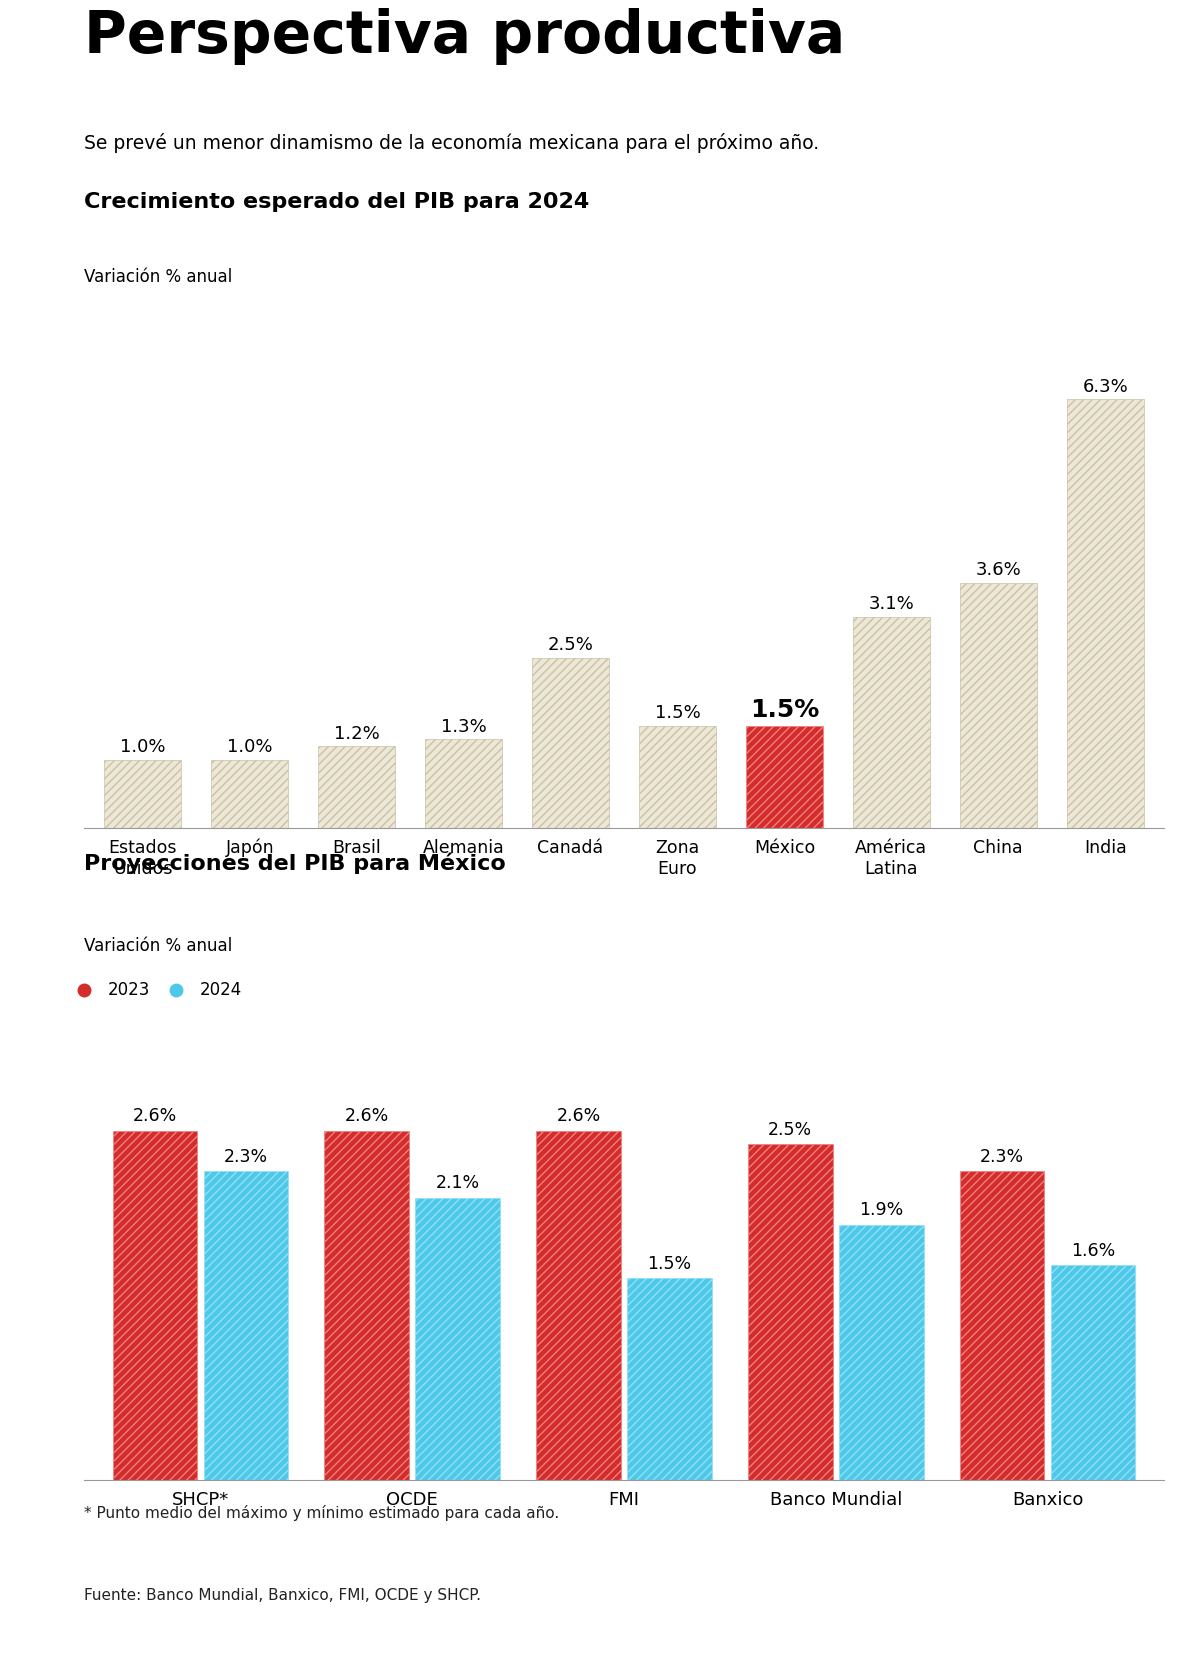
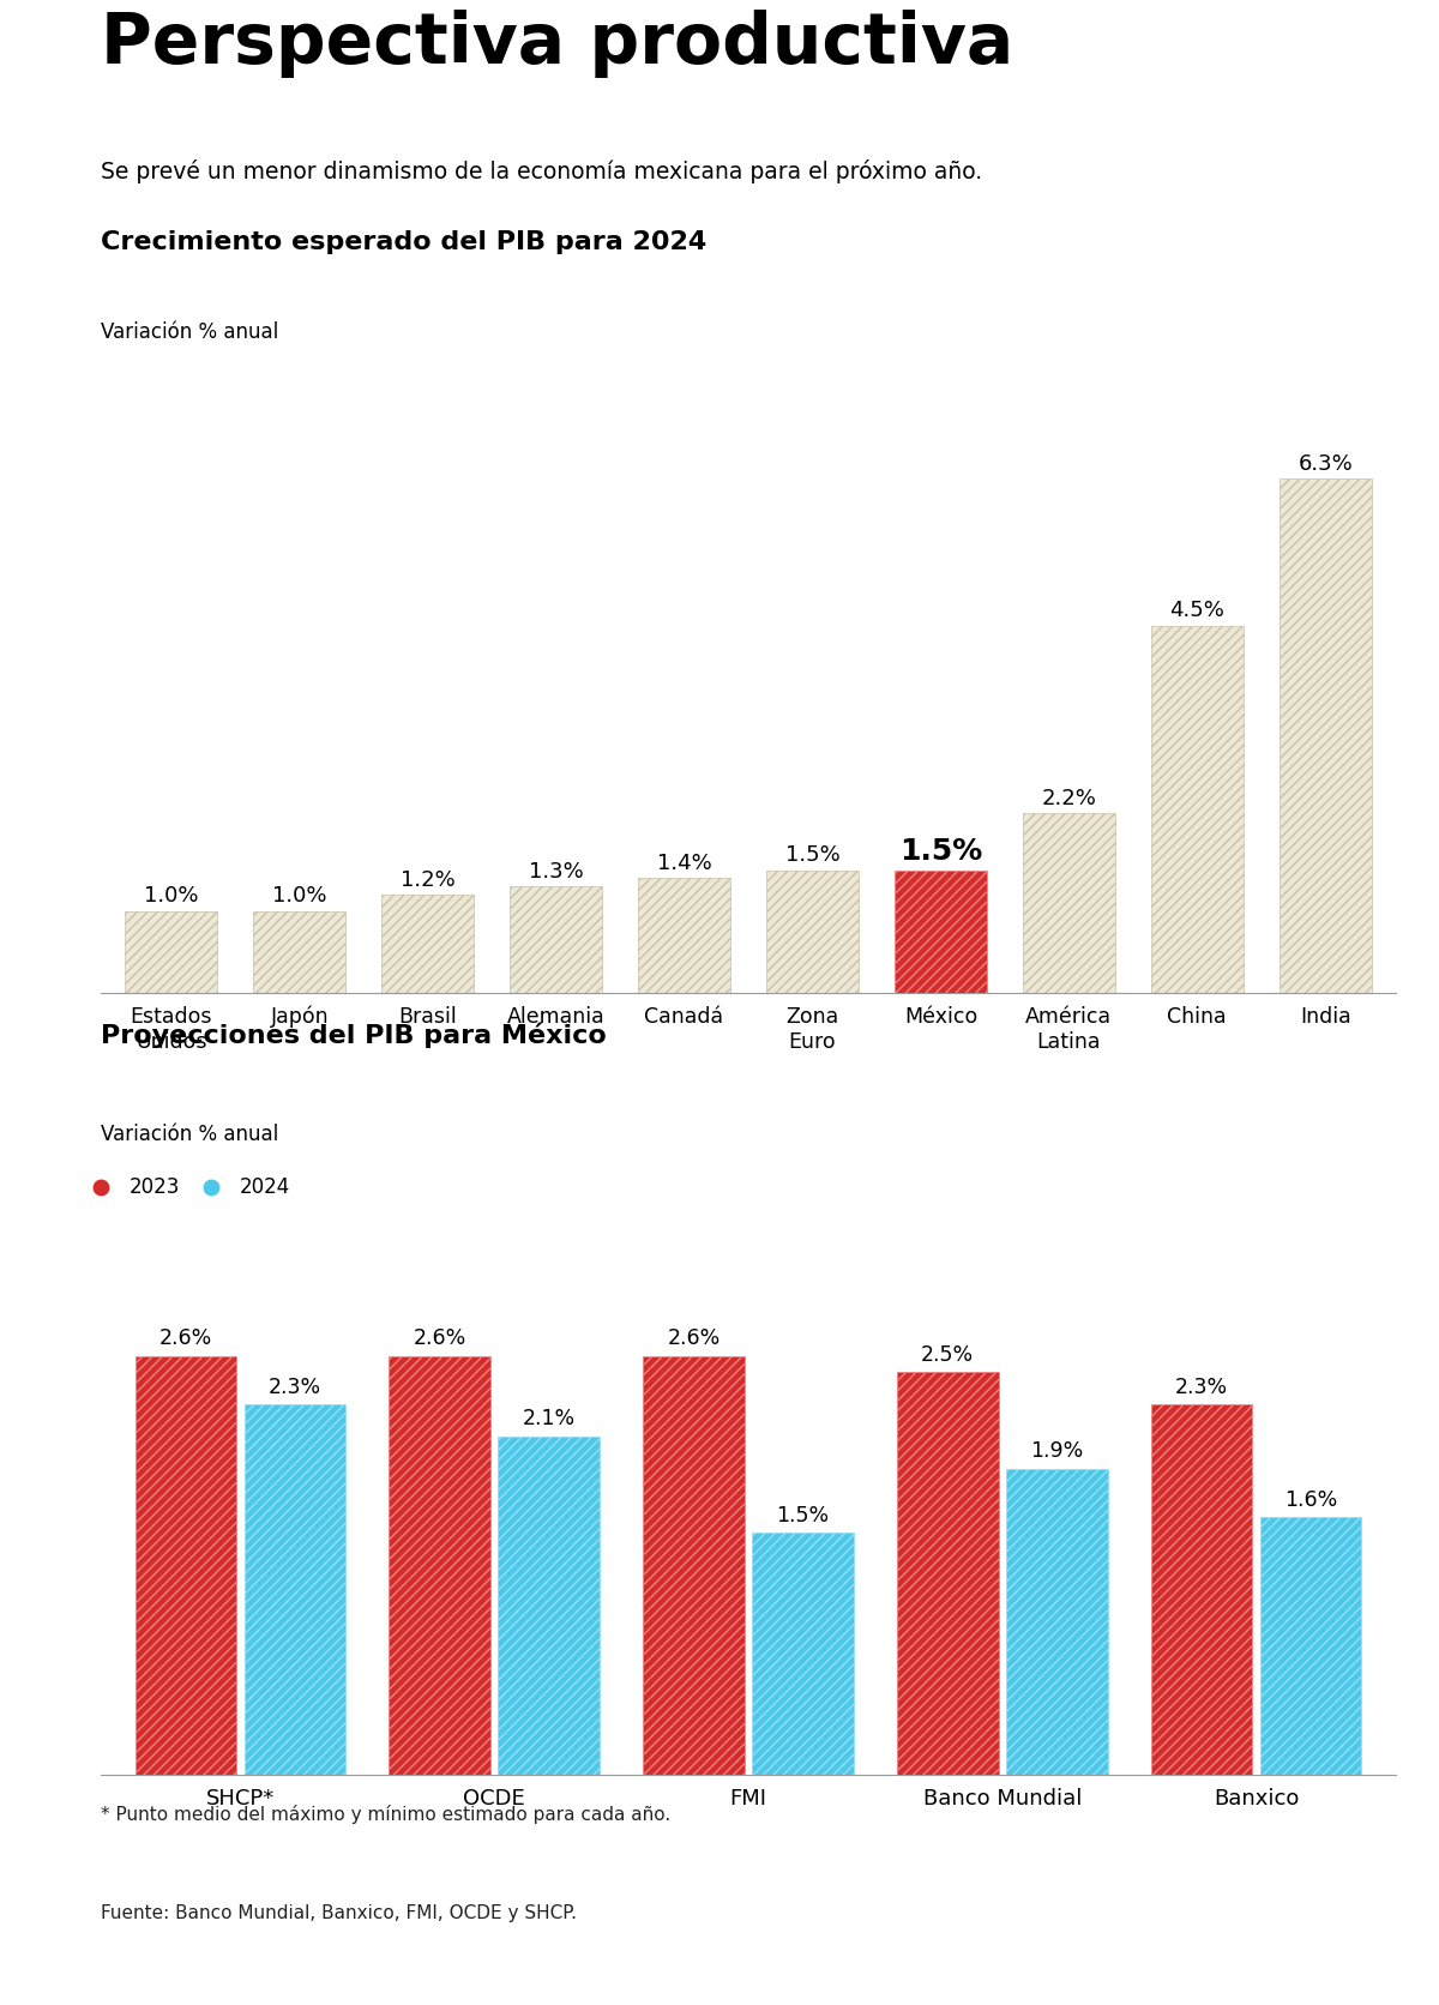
Canadá: 2.5% -> 1.4%
América Latina: 3.1% -> 2.2%
China: 3.6% -> 4.5%
